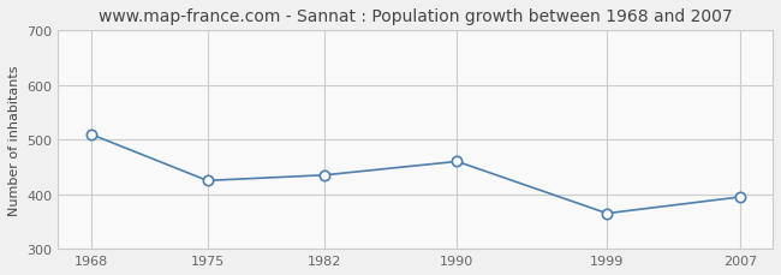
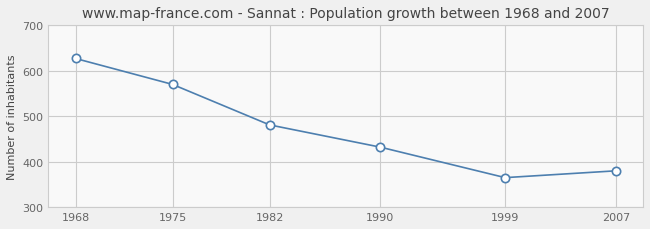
1968: 510 -> 627
1975: 425 -> 570
1982: 435 -> 481
1990: 460 -> 432
2007: 395 -> 380
